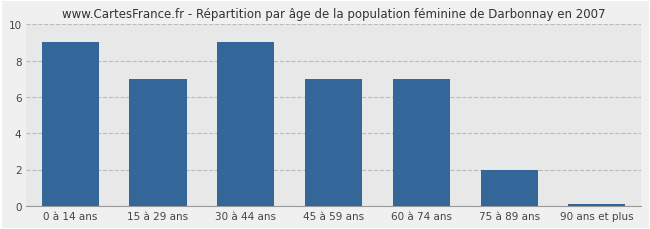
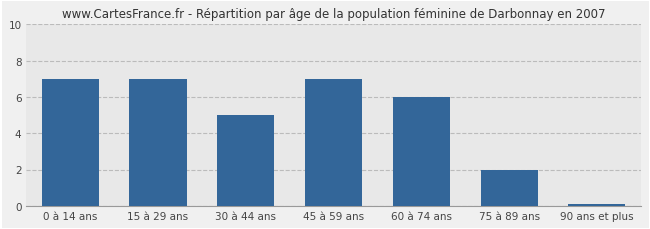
0 à 14 ans: 9.0 -> 7.0
30 à 44 ans: 9.0 -> 5.0
60 à 74 ans: 7.0 -> 6.0
